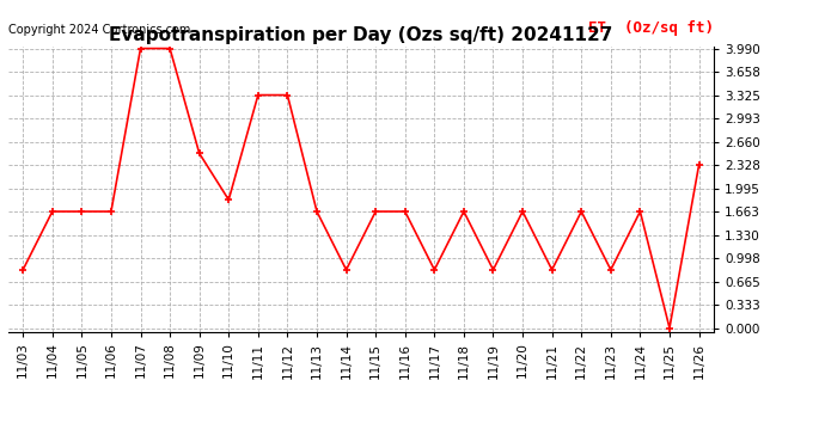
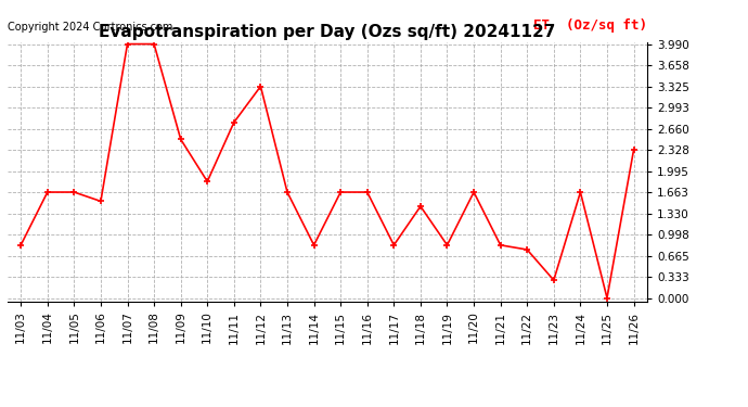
11/06: 1.66 -> 1.52
11/11: 3.33 -> 2.76
11/18: 1.66 -> 1.44
11/22: 1.66 -> 0.76
11/23: 0.83 -> 0.28
